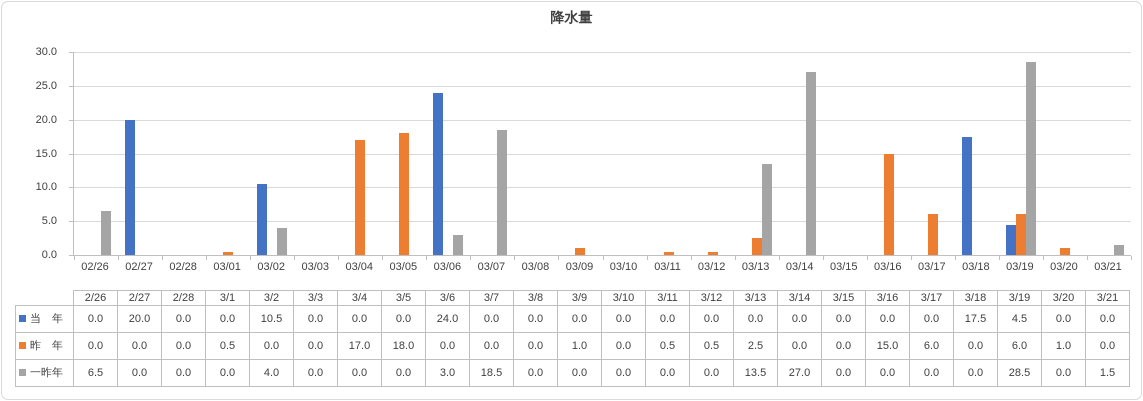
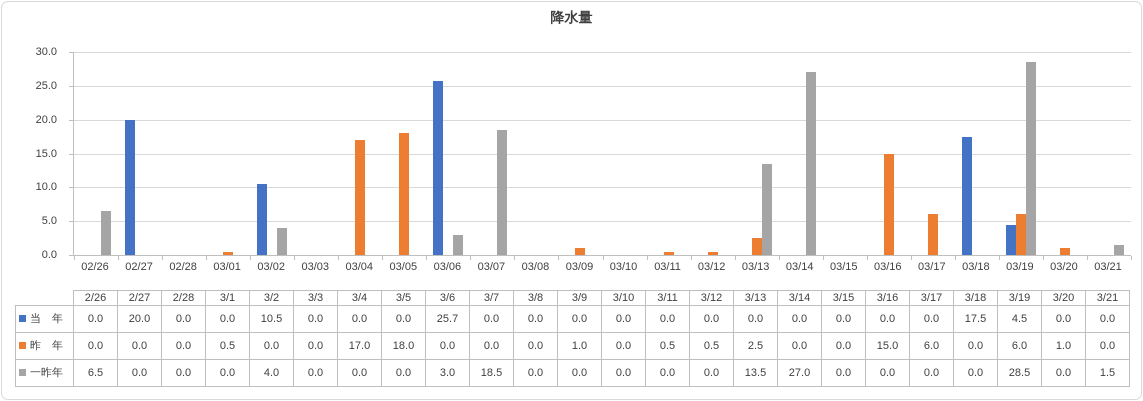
当年/03/06: 24.0 -> 25.7
